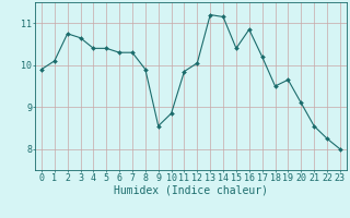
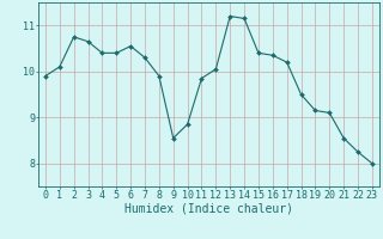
6: 10.30 -> 10.55
16: 10.85 -> 10.35
19: 9.65 -> 9.15
